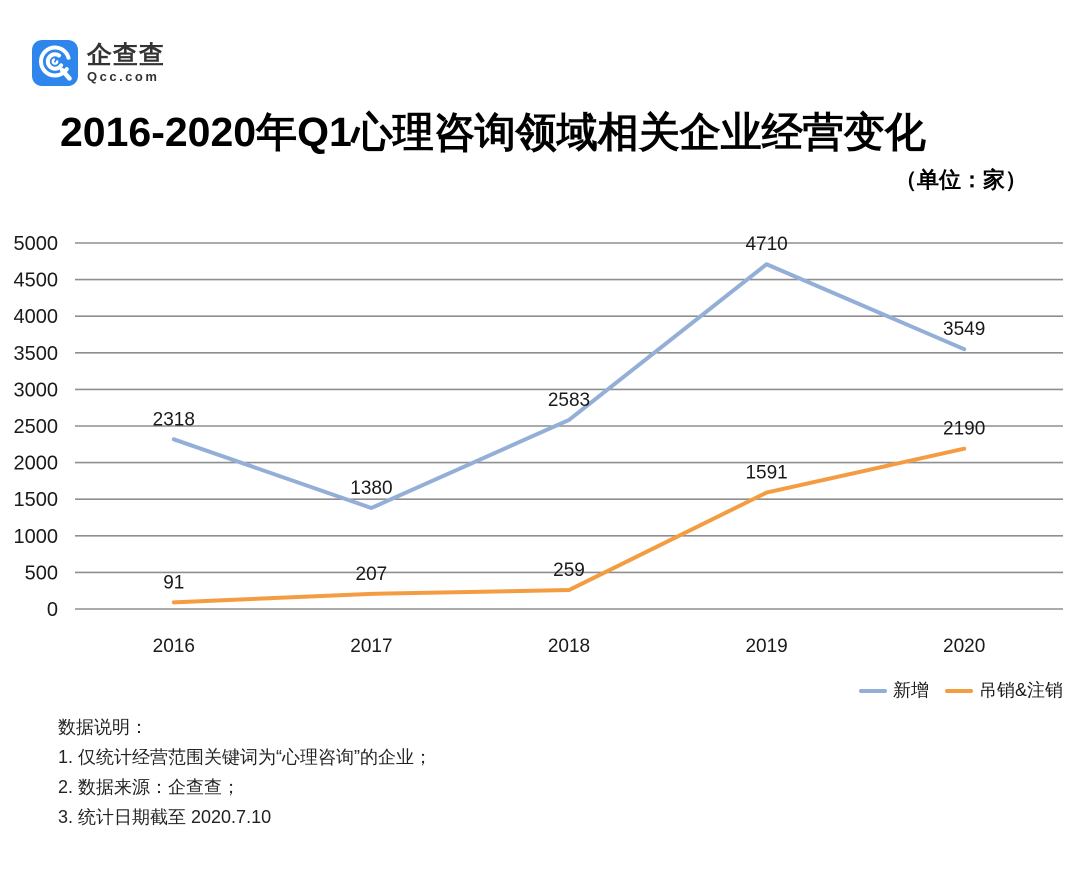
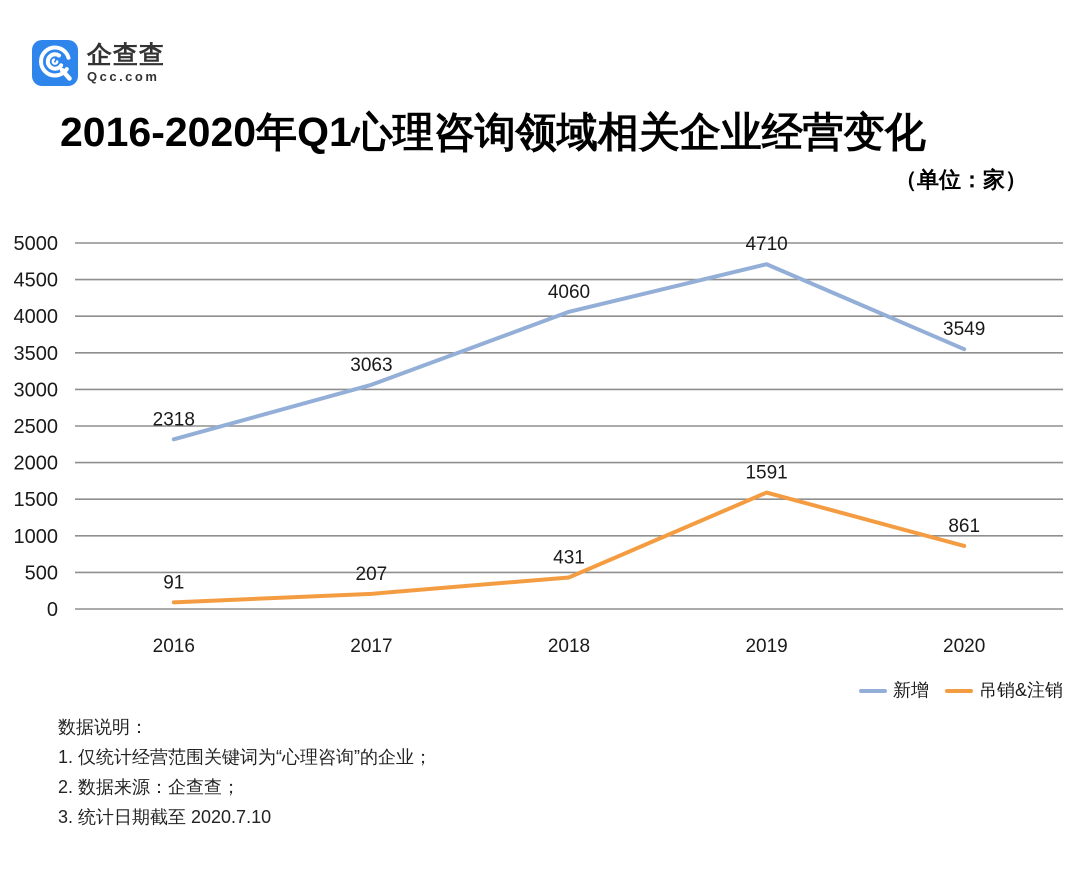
新增/2017: 1380 -> 3063
新增/2018: 2583 -> 4060
吊销&注销/2018: 259 -> 431
吊销&注销/2020: 2190 -> 861
